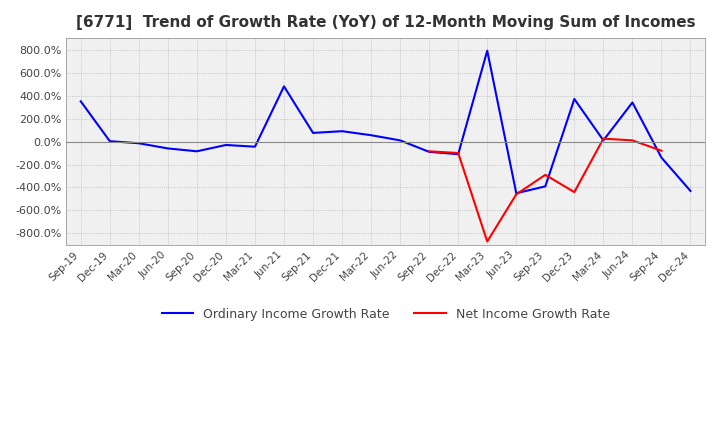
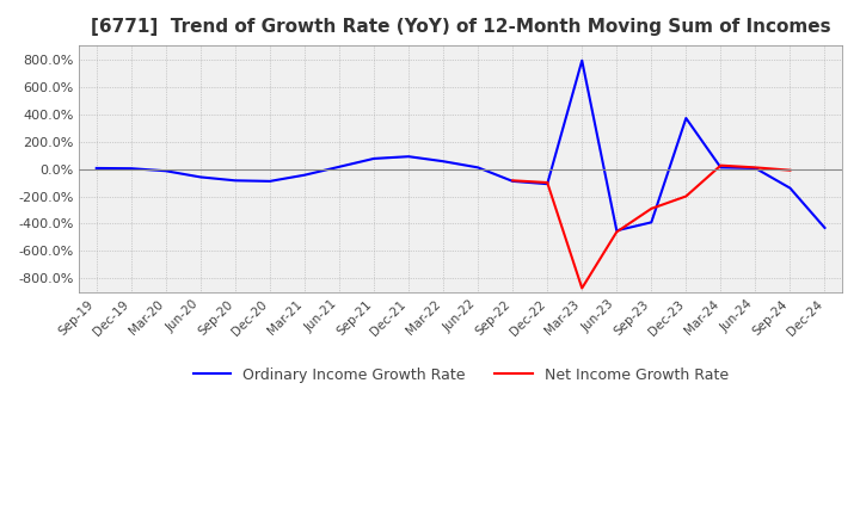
Ordinary Income Growth Rate/Sep-19: 350% -> 0%
Ordinary Income Growth Rate/Dec-20: -30% -> -90%
Ordinary Income Growth Rate/Jun-21: 480% -> 20%
Net Income Growth Rate/Dec-23: -440% -> -200%
Ordinary Income Growth Rate/Jun-24: 340% -> 0%
Net Income Growth Rate/Sep-24: -80% -> -10%
